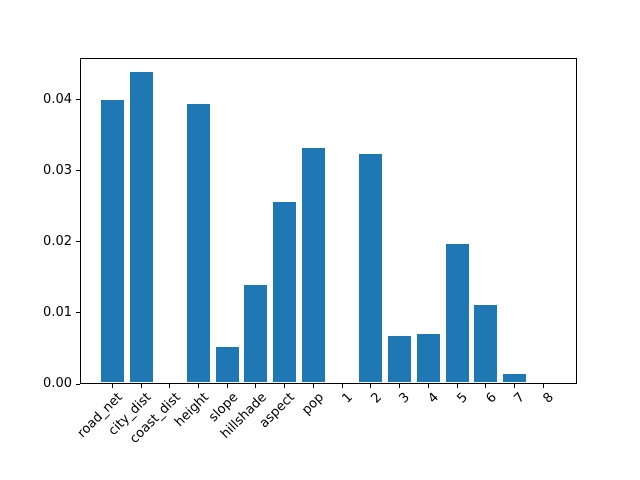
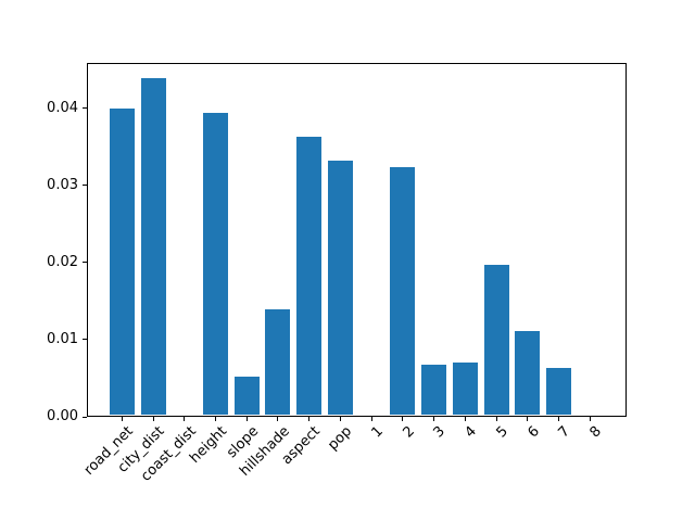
aspect: 0.025 -> 0.036
7: 0.001 -> 0.006
